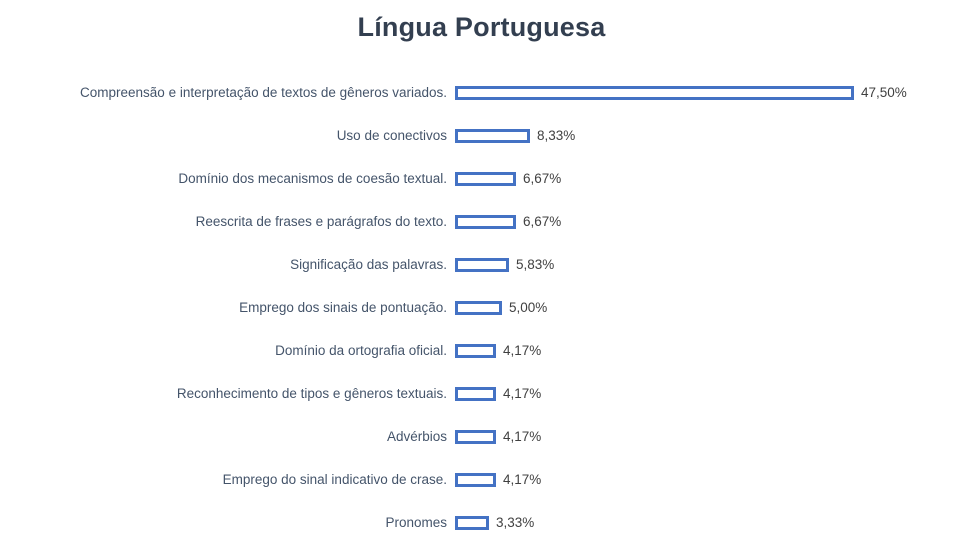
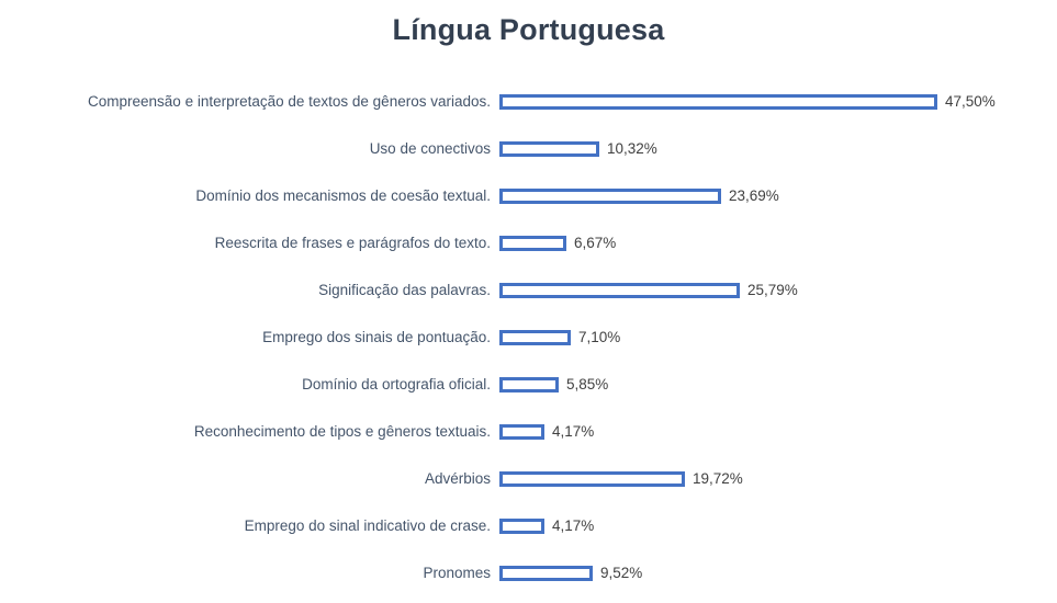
Uso de conectivos: 8,33% -> 10,32%
Domínio dos mecanismos de coesão textual.: 6,67% -> 23,69%
Significação das palavras.: 5,83% -> 25,79%
Emprego dos sinais de pontuação.: 5,00% -> 7,10%
Domínio da ortografia oficial.: 4,17% -> 5,85%
Advérbios: 4,17% -> 19,72%
Pronomes: 3,33% -> 9,52%
